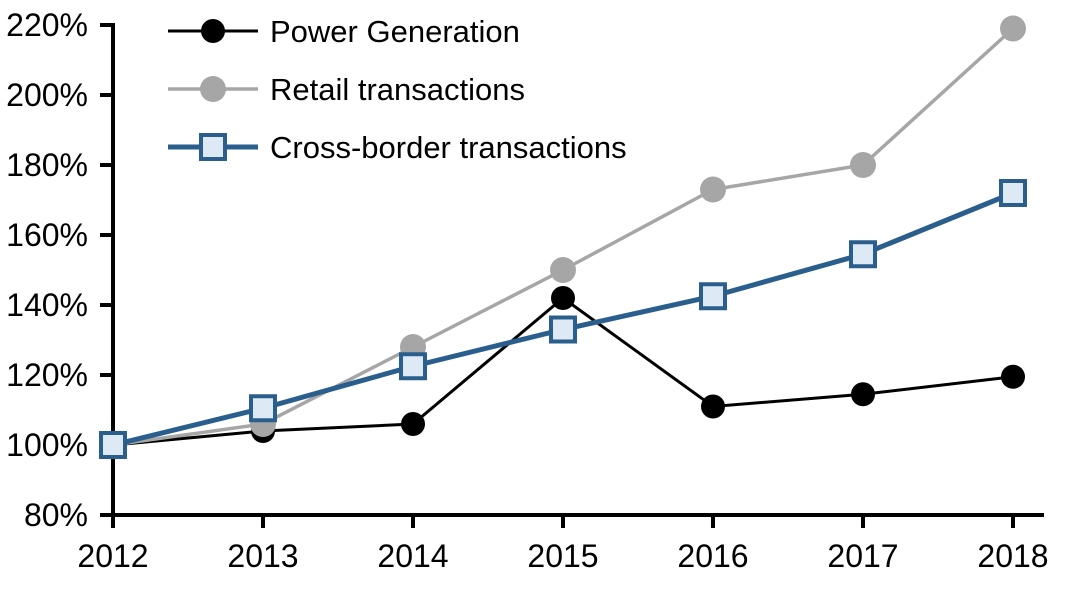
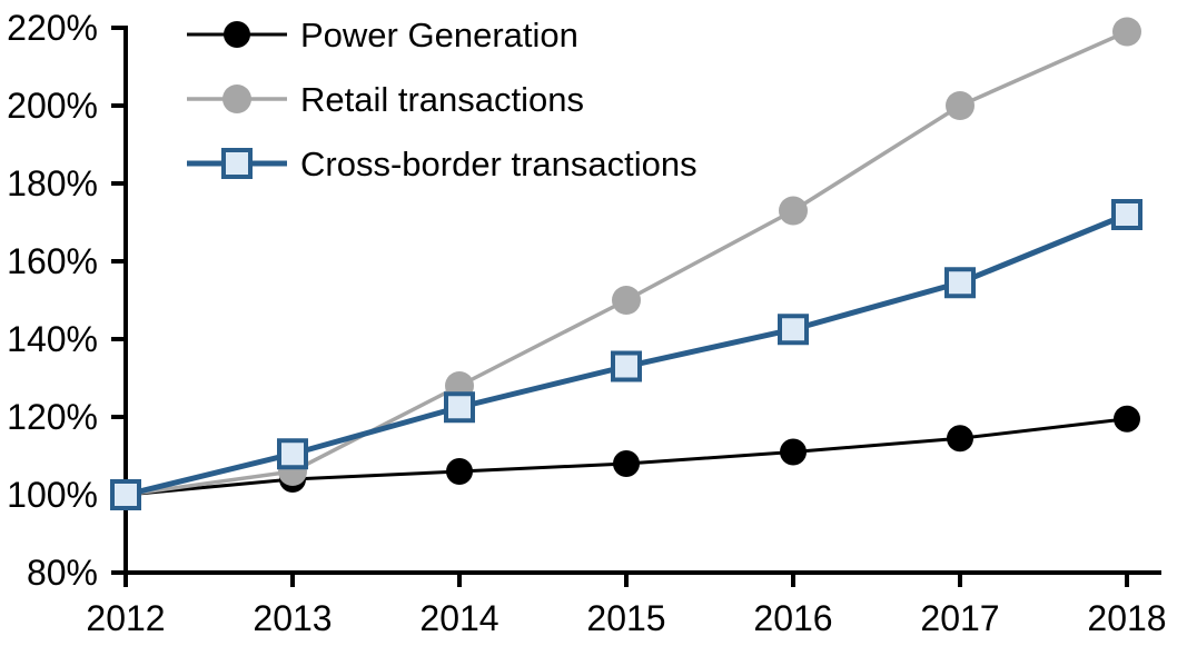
Power Generation/2015: 142% -> 108%
Retail transactions/2017: 180% -> 200%
